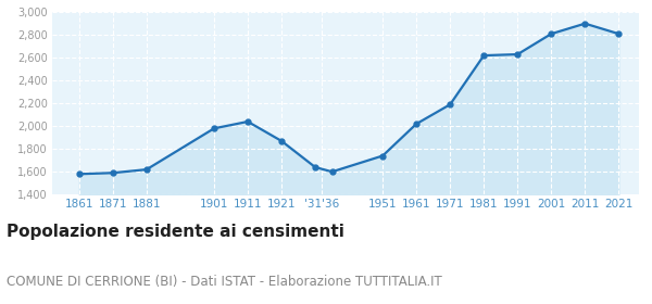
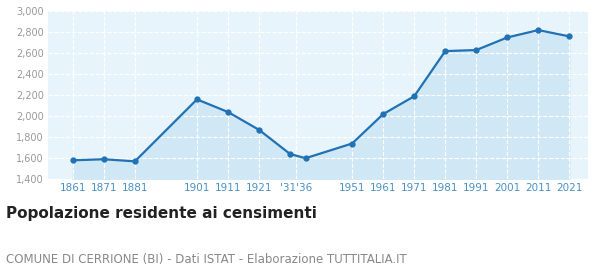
1881: 1,620 -> 1,570
1901: 1,980 -> 2,160
2001: 2,810 -> 2,750
2011: 2,900 -> 2,820
2021: 2,810 -> 2,760
